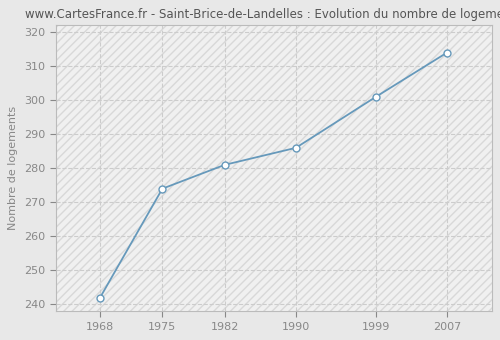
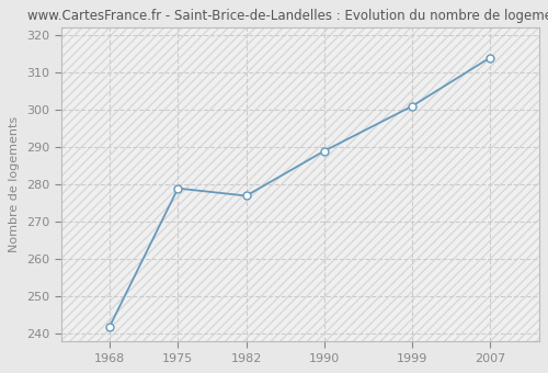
1975: 274 -> 279
1982: 281 -> 277
1990: 286 -> 289
